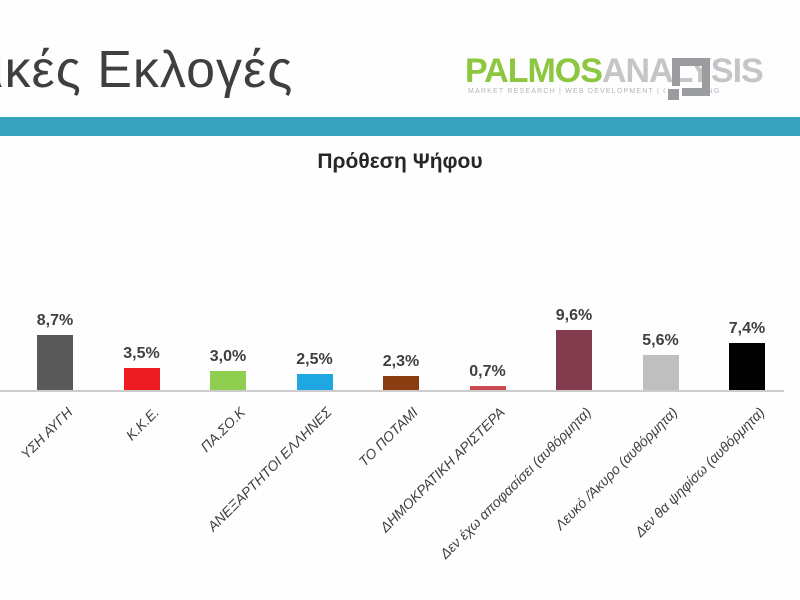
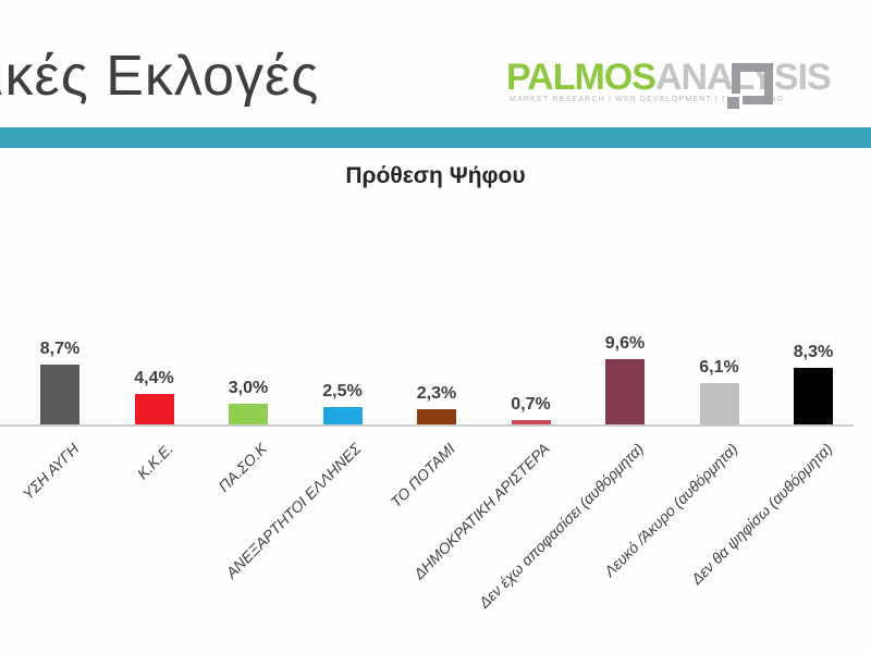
Κ.Κ.Ε.: 3,5% -> 4,4%
Λευκό /Άκυρο (αυθόρμητα): 5,6% -> 6,1%
Δεν θα ψηφίσω (αυθόρμητα): 7,4% -> 8,3%
